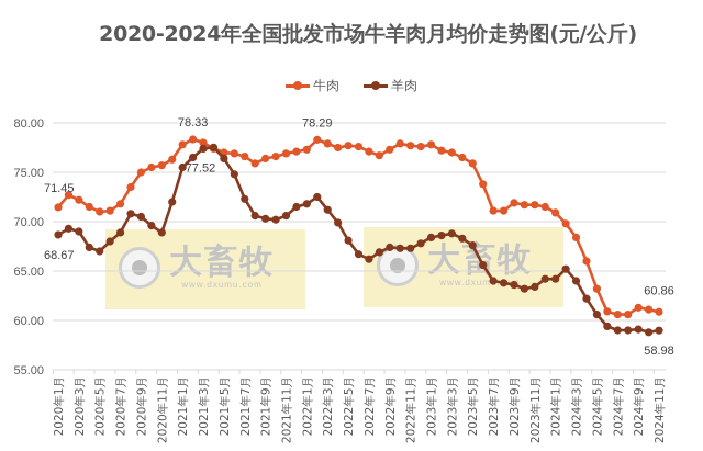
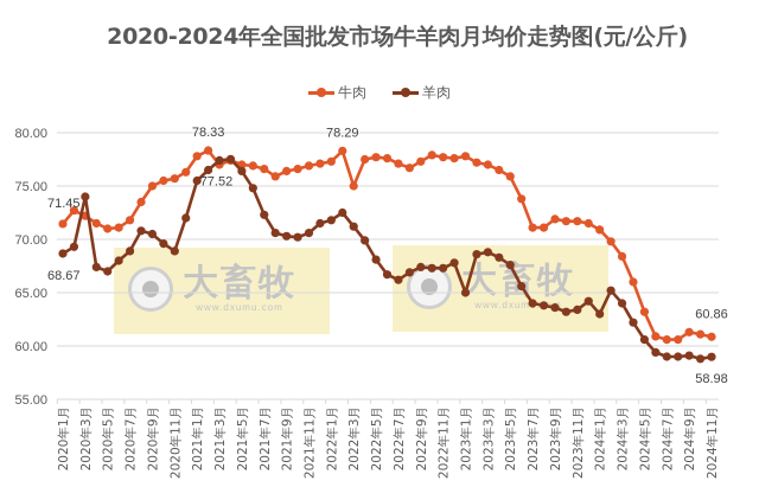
羊肉/2020年3月: 69 -> 74
牛肉/2021年3月: 78 -> 77
牛肉/2022年3月: 78 -> 75
羊肉/2023年1月: 68 -> 65
羊肉/2024年1月: 64 -> 63
